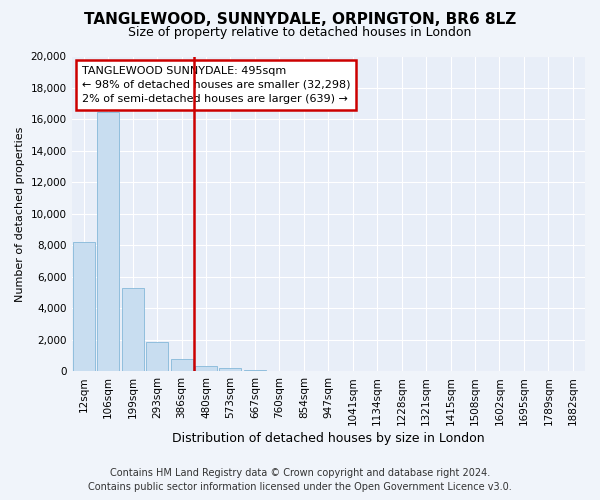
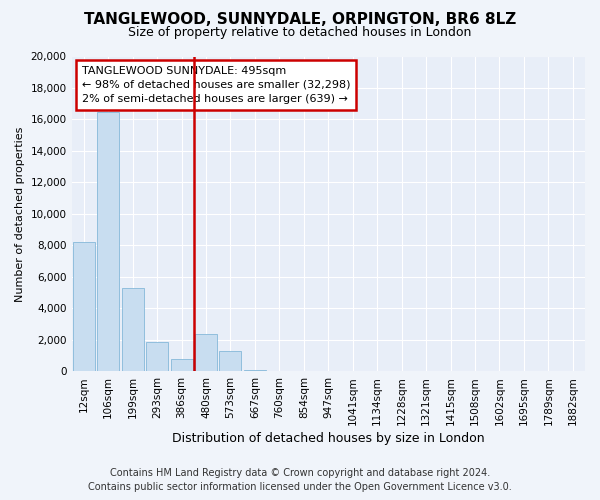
480sqm: 400 -> 2,400
573sqm: 200 -> 1,300
